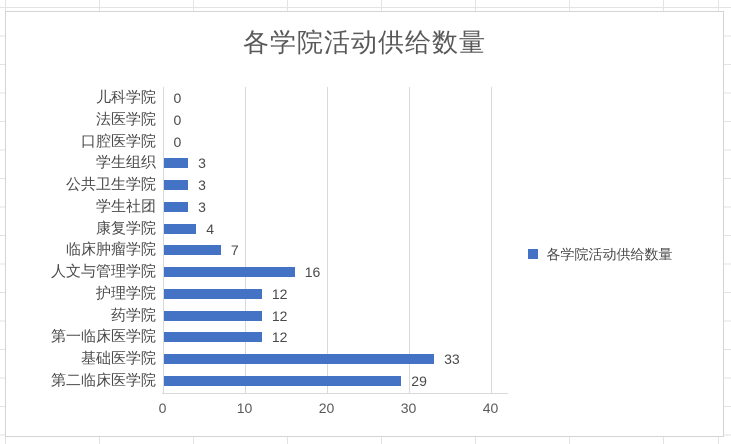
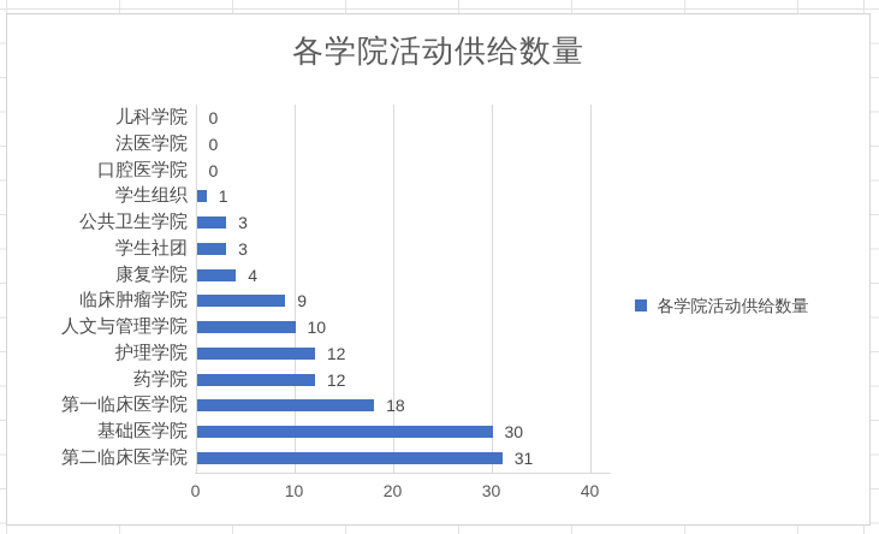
学生组织: 3 -> 1
临床肿瘤学院: 7 -> 9
人文与管理学院: 16 -> 10
第一临床医学院: 12 -> 18
基础医学院: 33 -> 30
第二临床医学院: 29 -> 31
